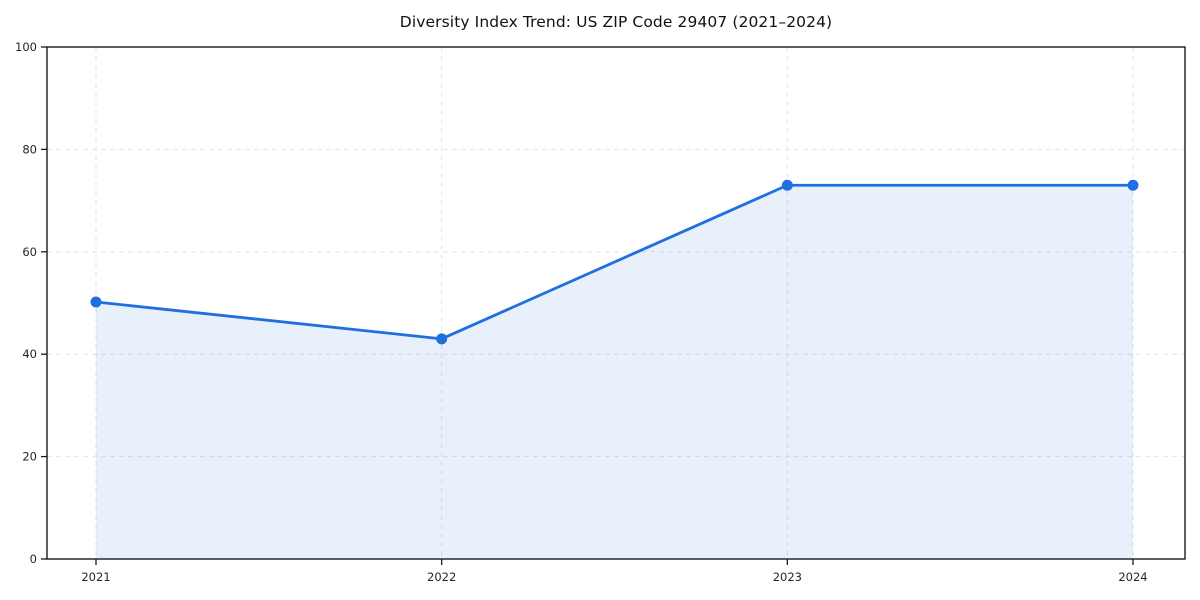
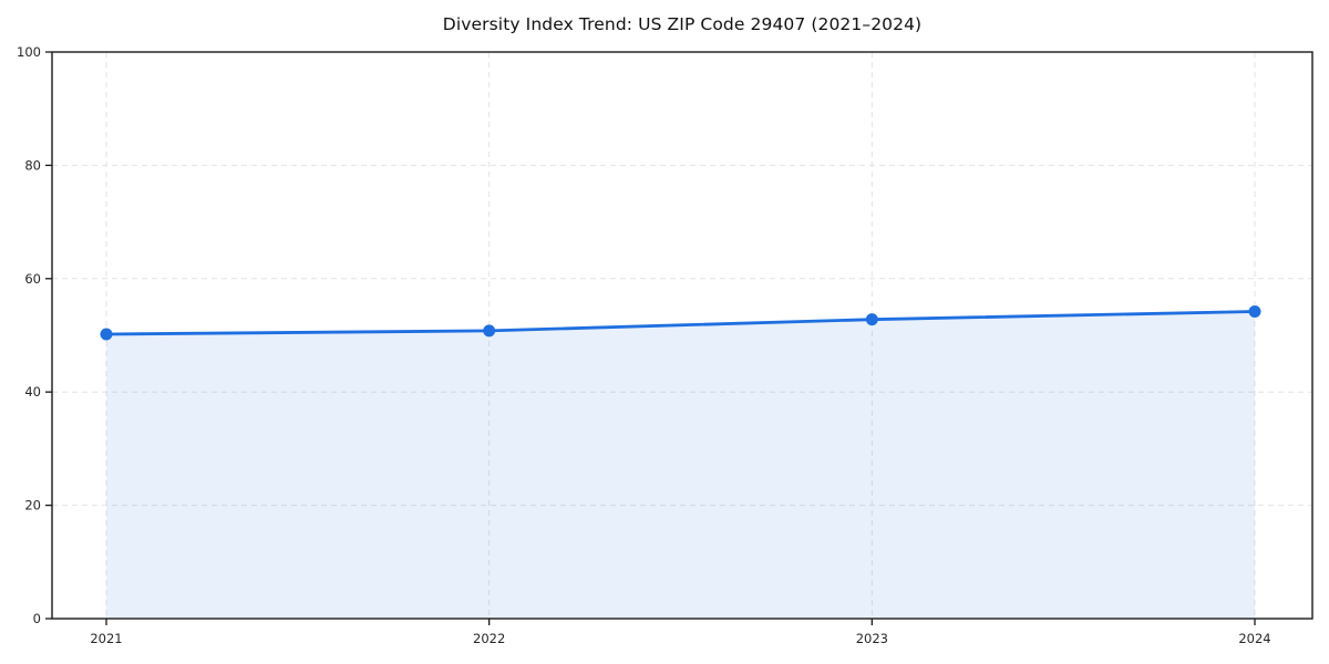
2022: 43 -> 51
2023: 73 -> 53
2024: 73 -> 54
